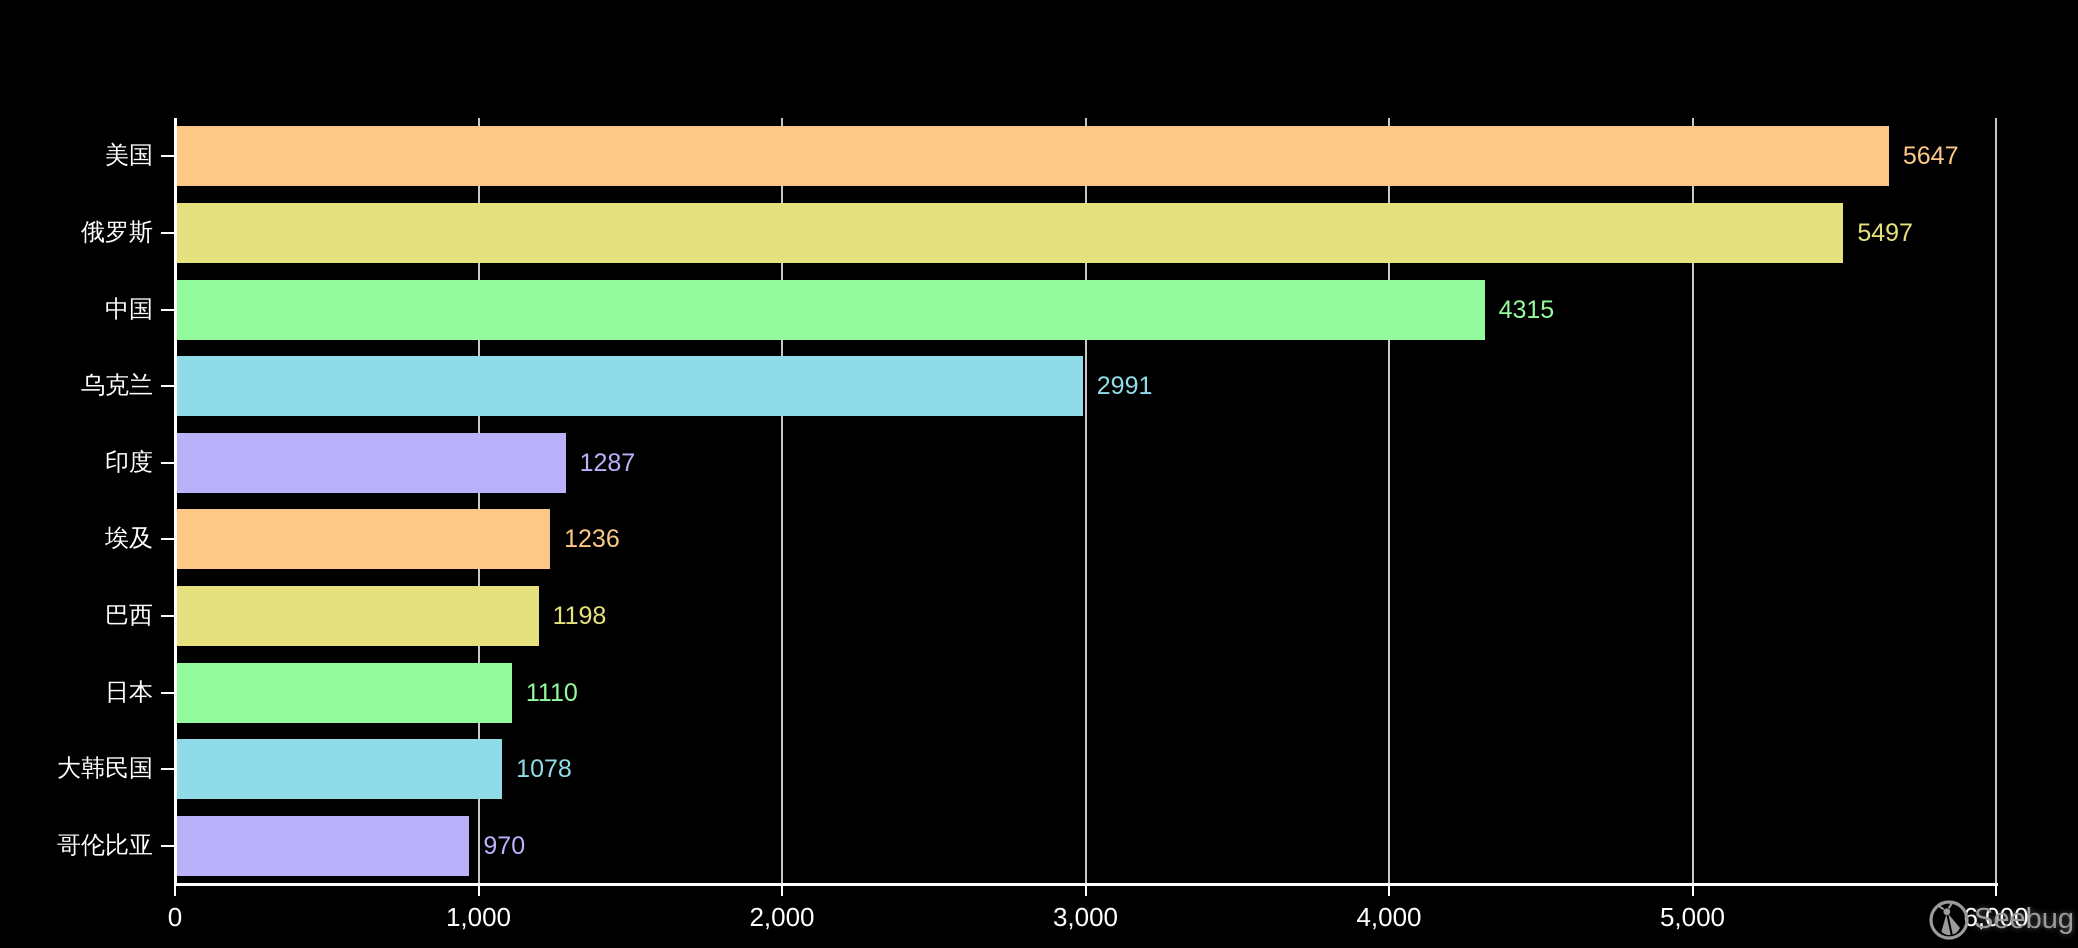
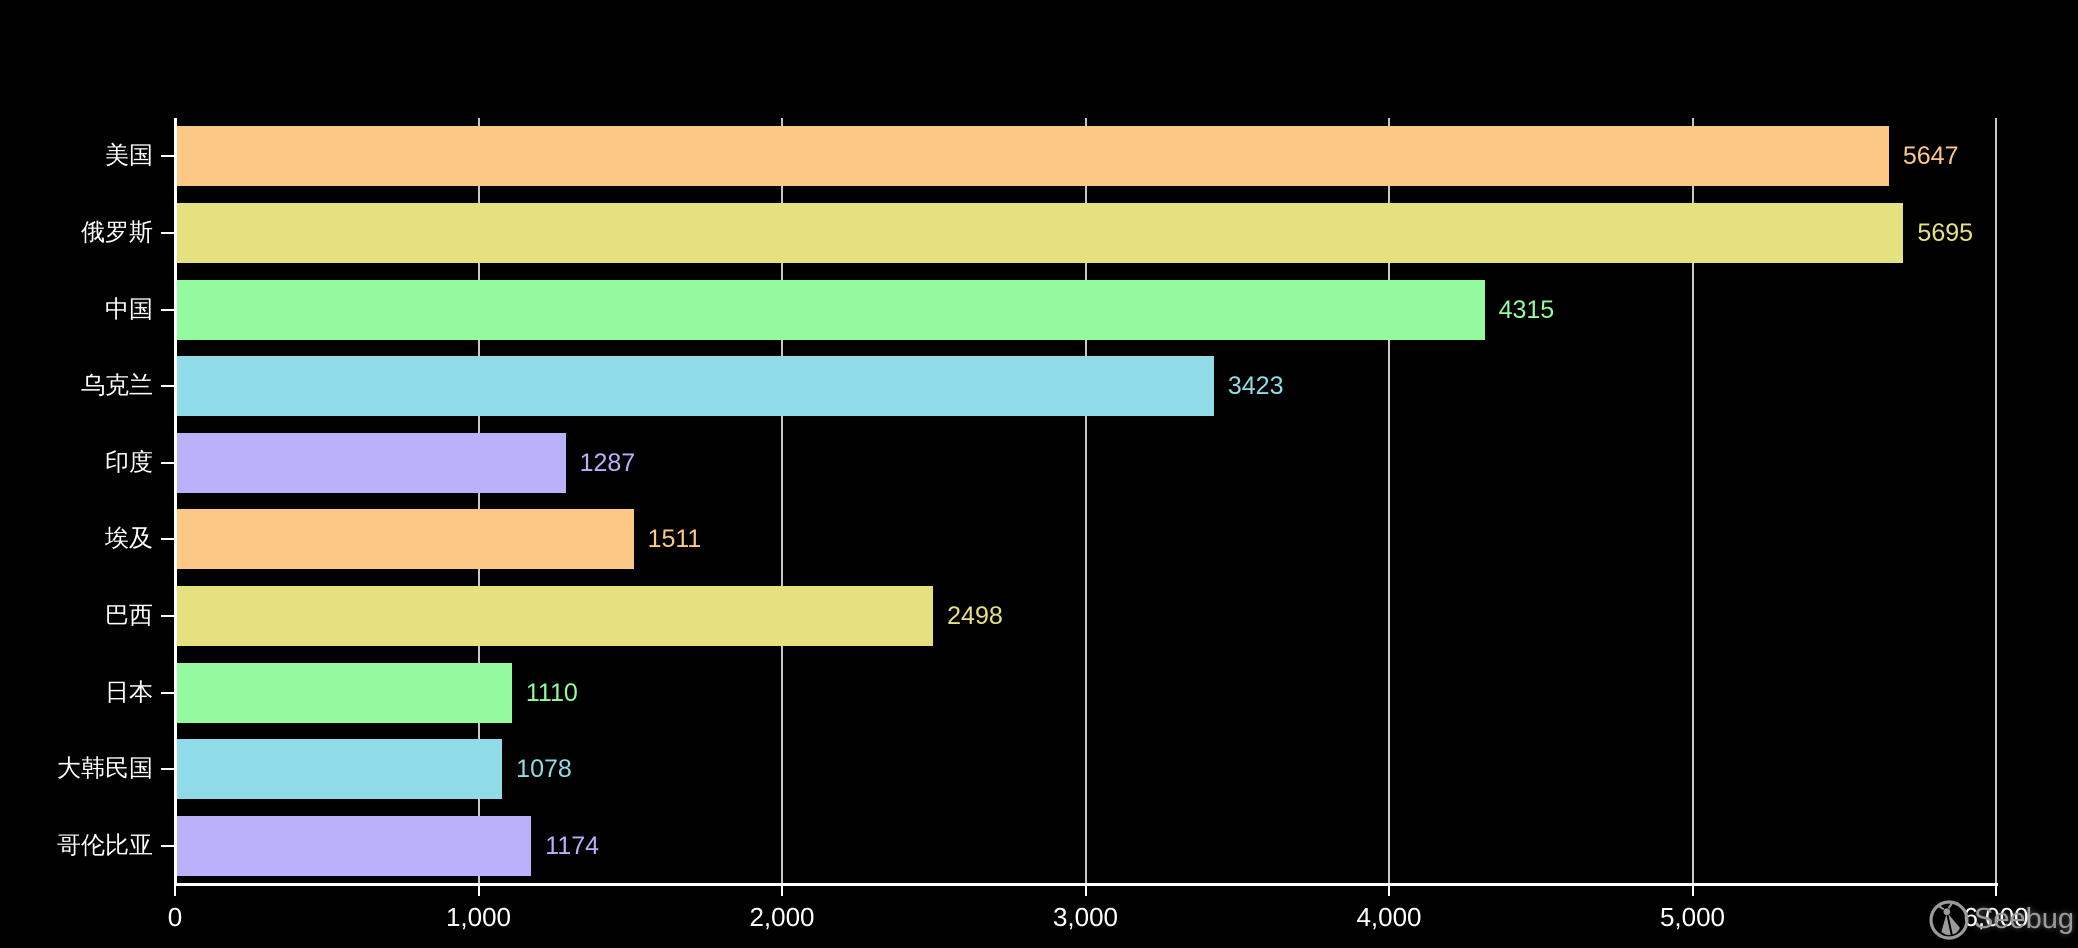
俄罗斯: 5497 -> 5695
乌克兰: 2991 -> 3423
埃及: 1236 -> 1511
巴西: 1198 -> 2498
哥伦比亚: 970 -> 1174
